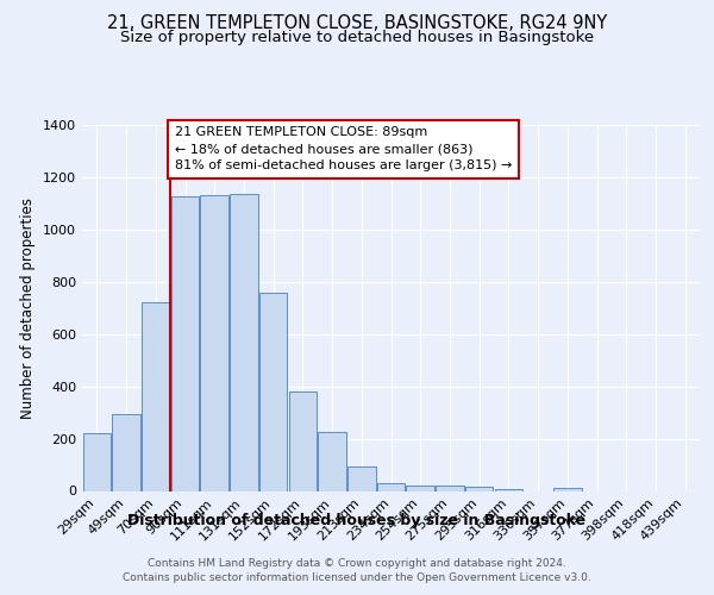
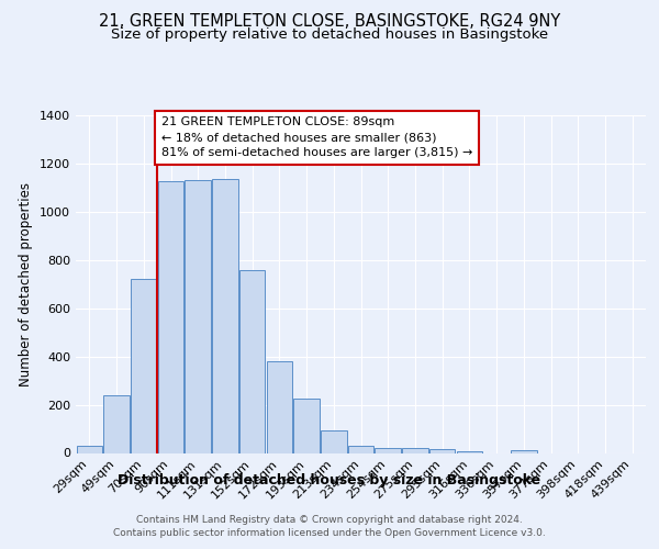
29sqm: 220 -> 28
49sqm: 295 -> 238
